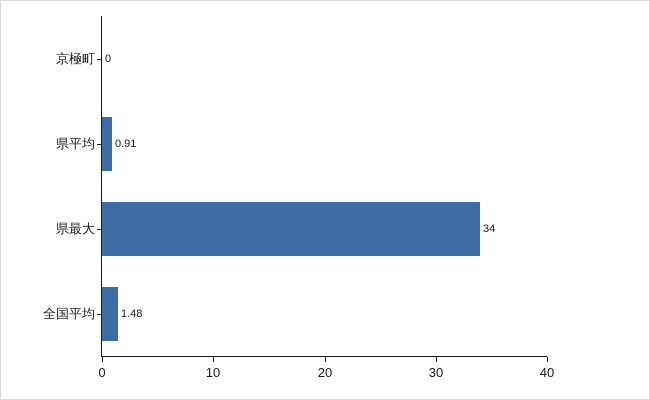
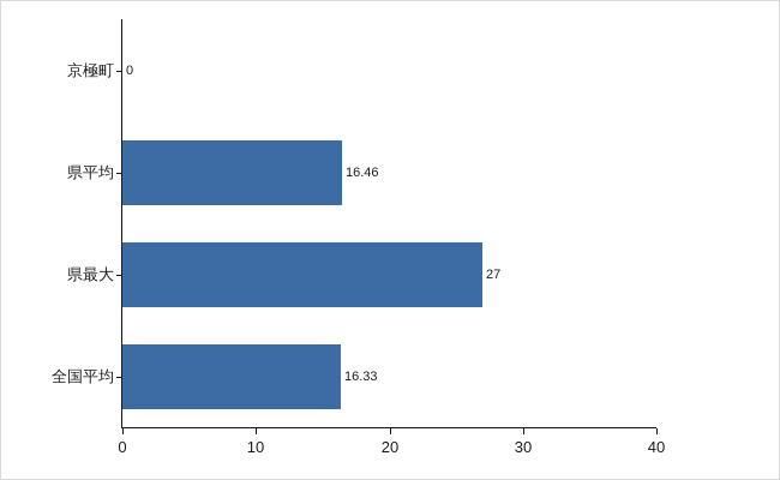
県平均: 0.91 -> 16.46
県最大: 34 -> 27
全国平均: 1.48 -> 16.33
